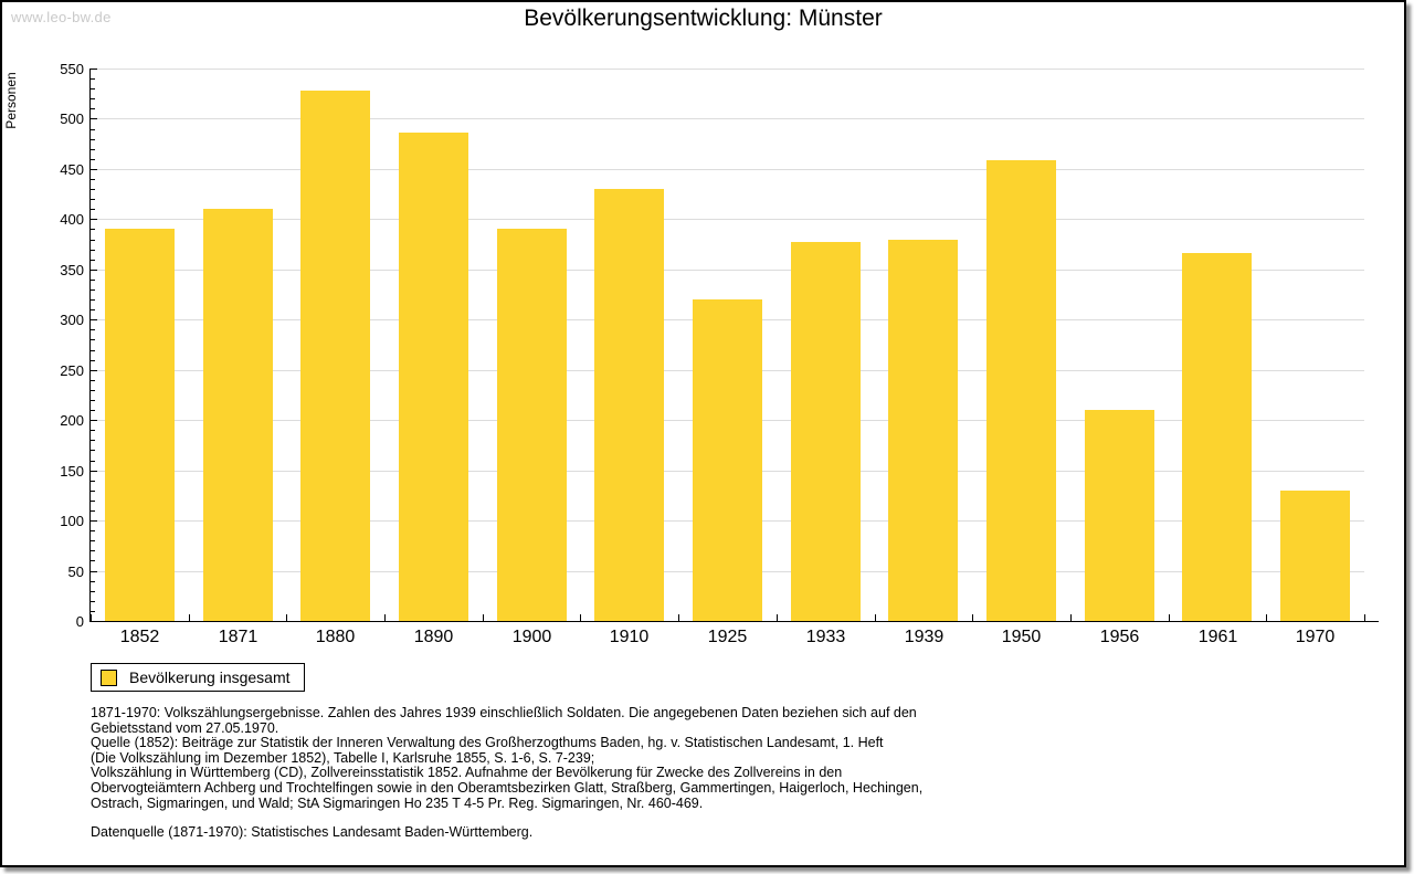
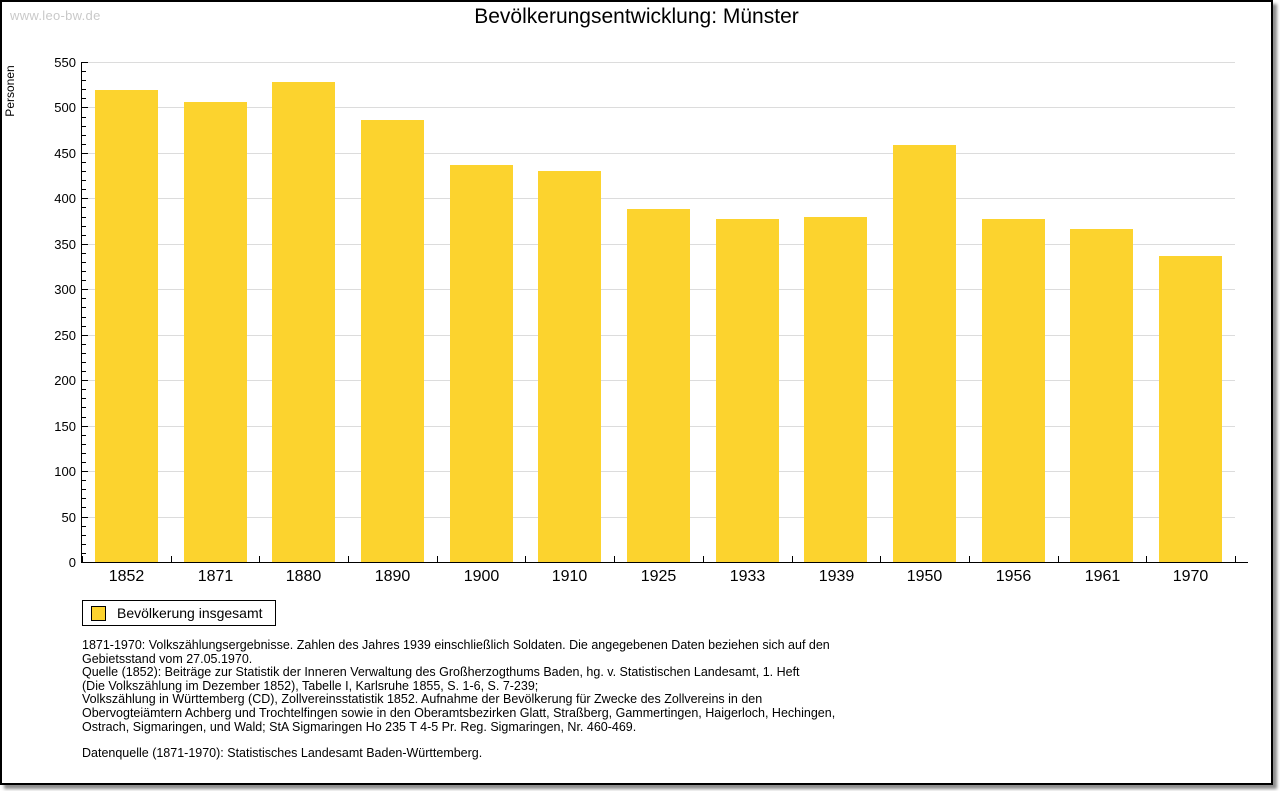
1852: 390 -> 520
1871: 410 -> 510
1900: 390 -> 440
1925: 320 -> 390
1956: 210 -> 380
1970: 130 -> 340
